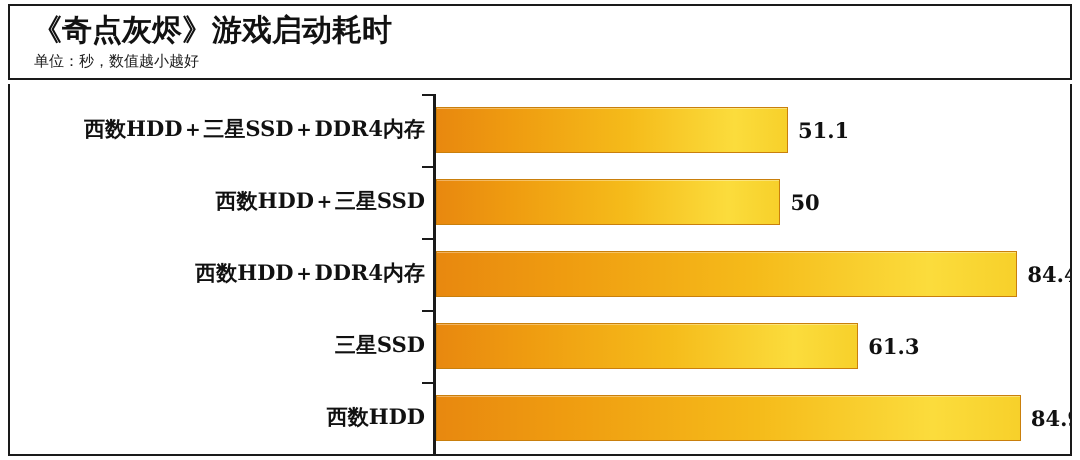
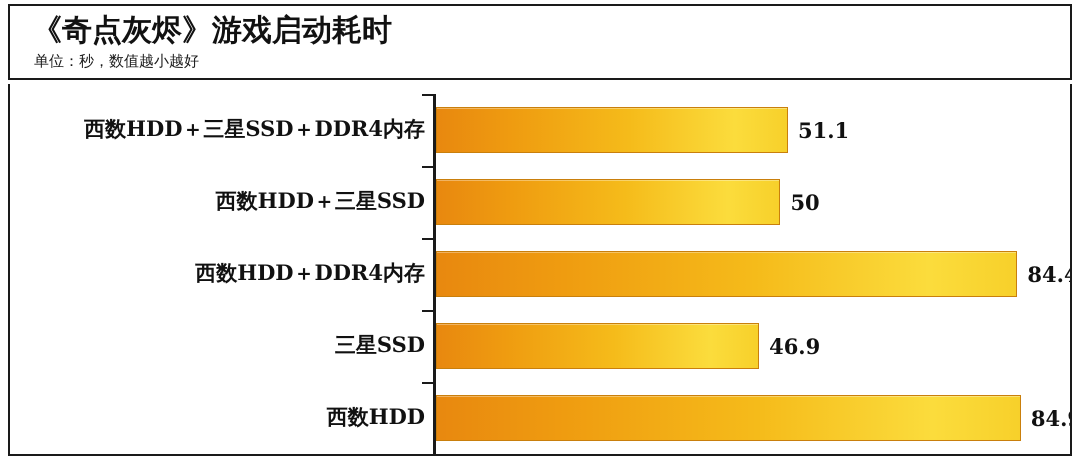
三星SSD: 61.3 -> 46.9
